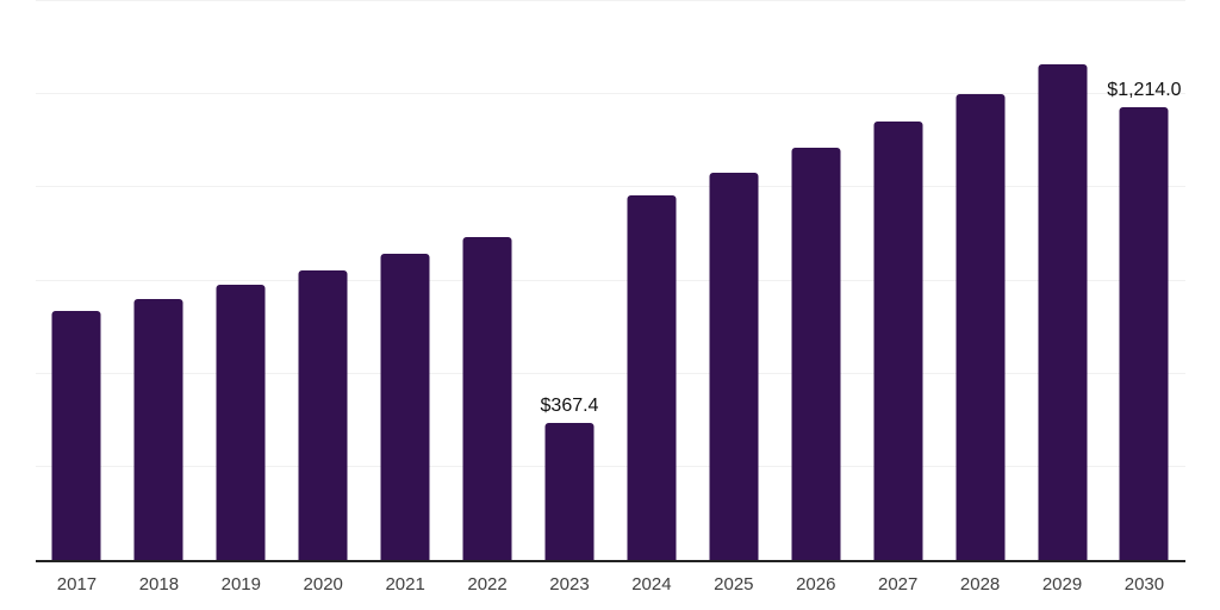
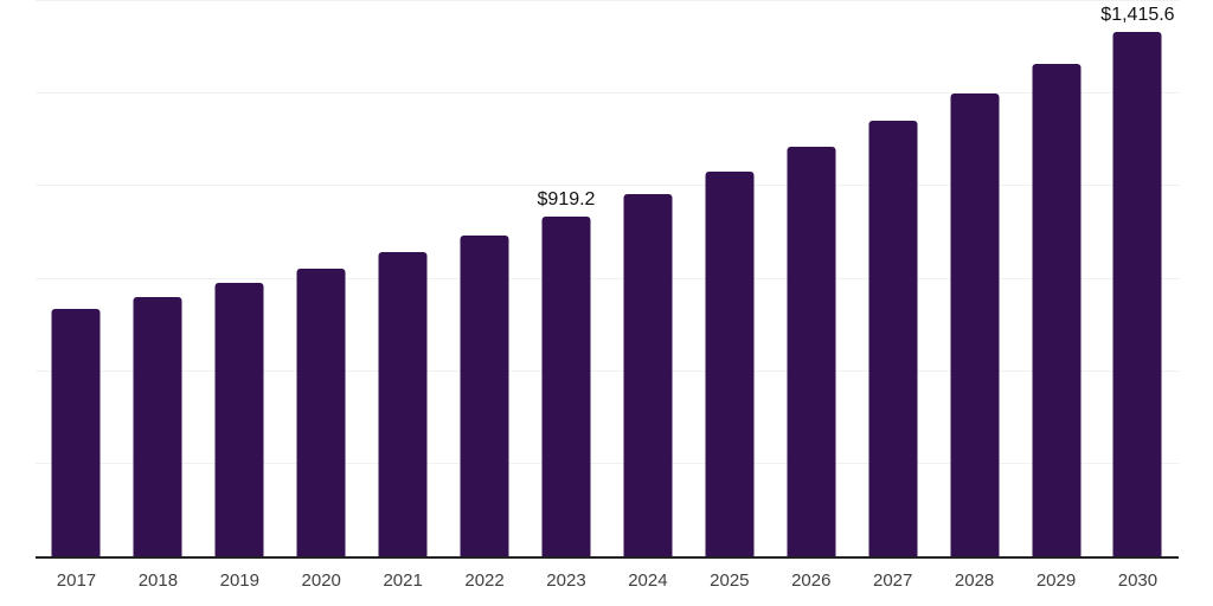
2023: $367.4 -> $919.2
2030: $1,214.0 -> $1,415.6
